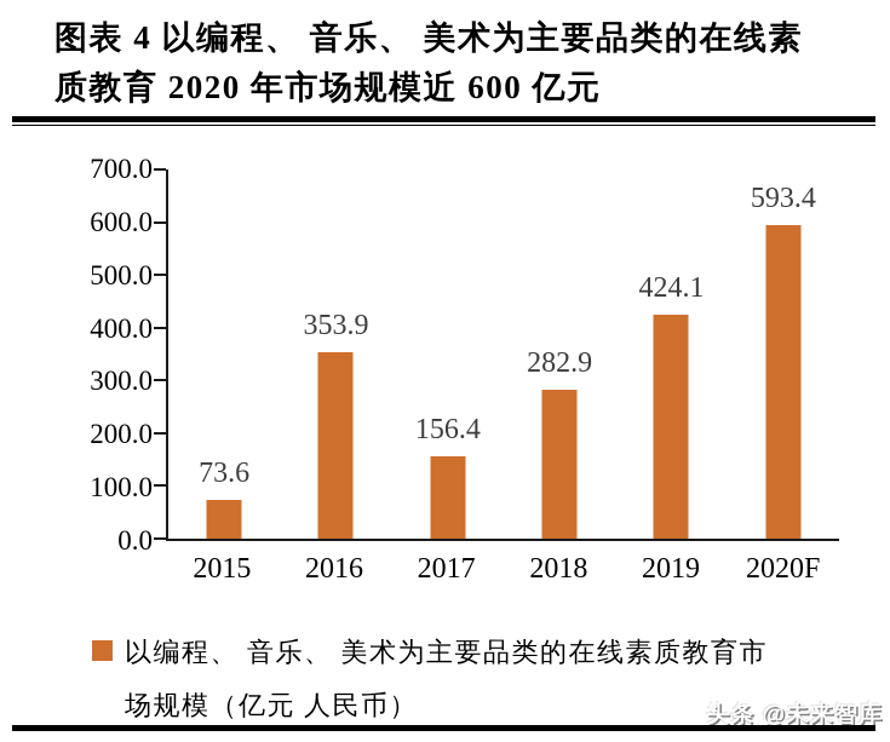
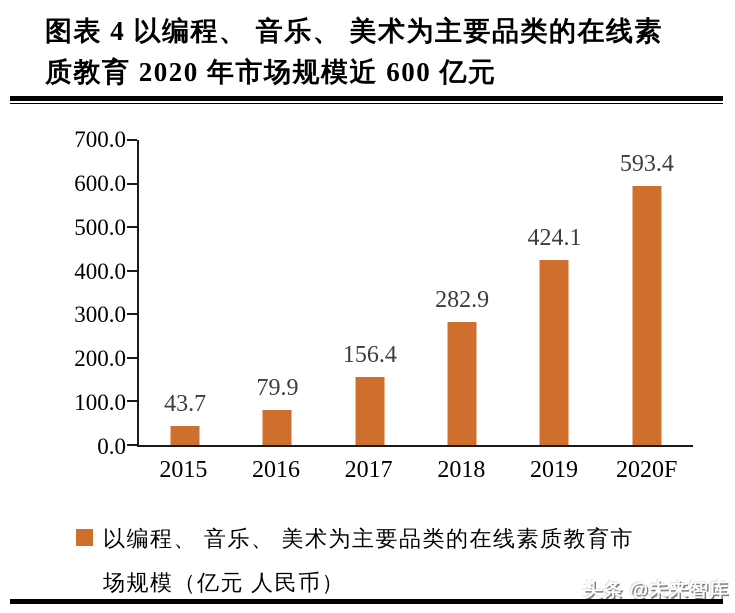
2015: 73.6 -> 43.7
2016: 353.9 -> 79.9
